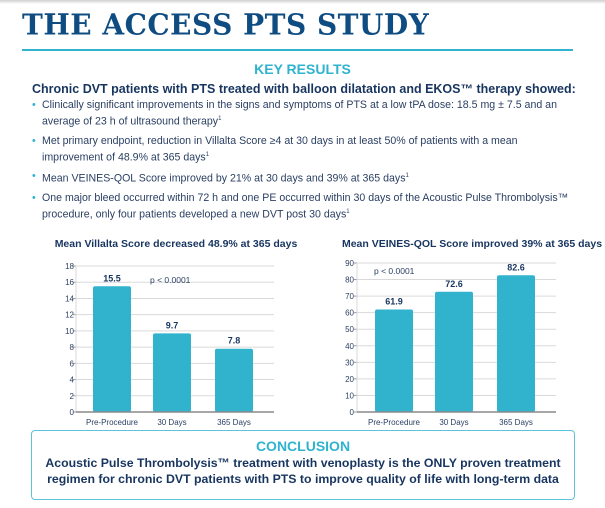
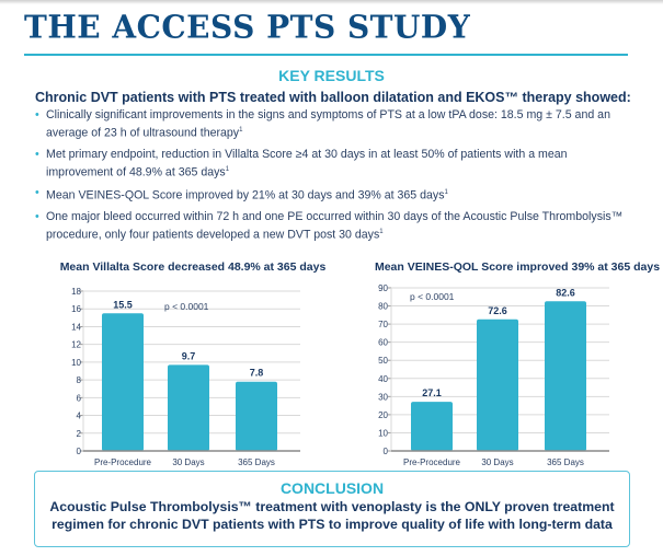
Mean VEINES-QOL Score improved 39% at 365 days/Pre-Procedure: 61.9 -> 27.1
